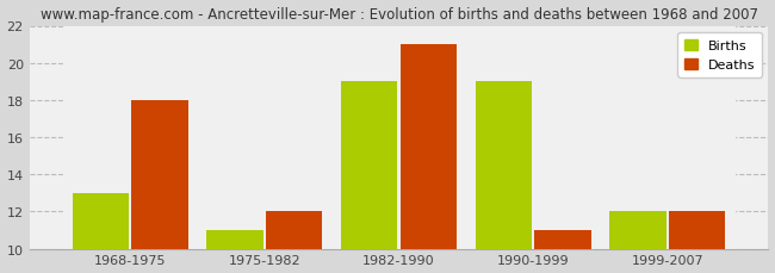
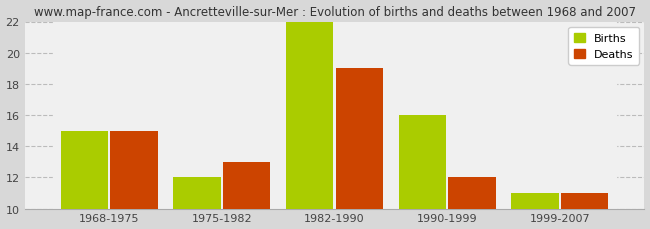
Births/1968-1975: 13 -> 15
Deaths/1968-1975: 18 -> 15
Births/1975-1982: 11 -> 12
Deaths/1975-1982: 12 -> 13
Births/1982-1990: 19 -> 22
Deaths/1982-1990: 21 -> 19
Births/1990-1999: 19 -> 16
Deaths/1990-1999: 11 -> 12
Births/1999-2007: 12 -> 11
Deaths/1999-2007: 12 -> 11
